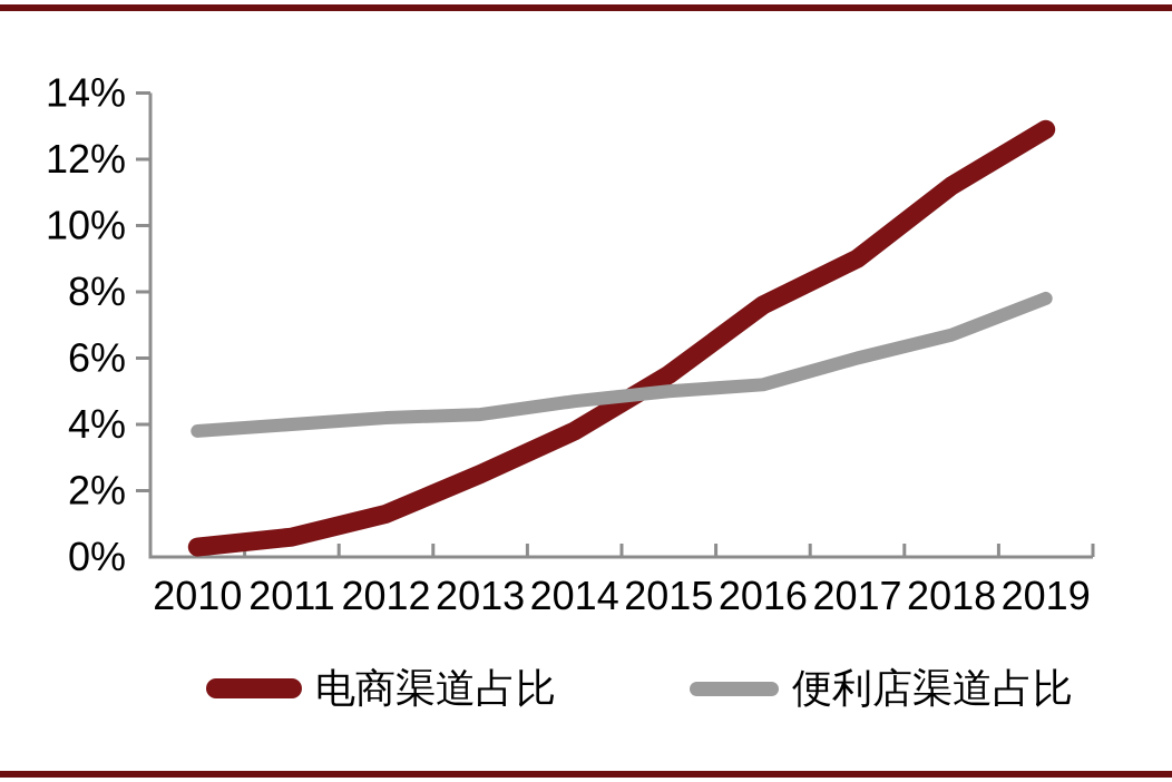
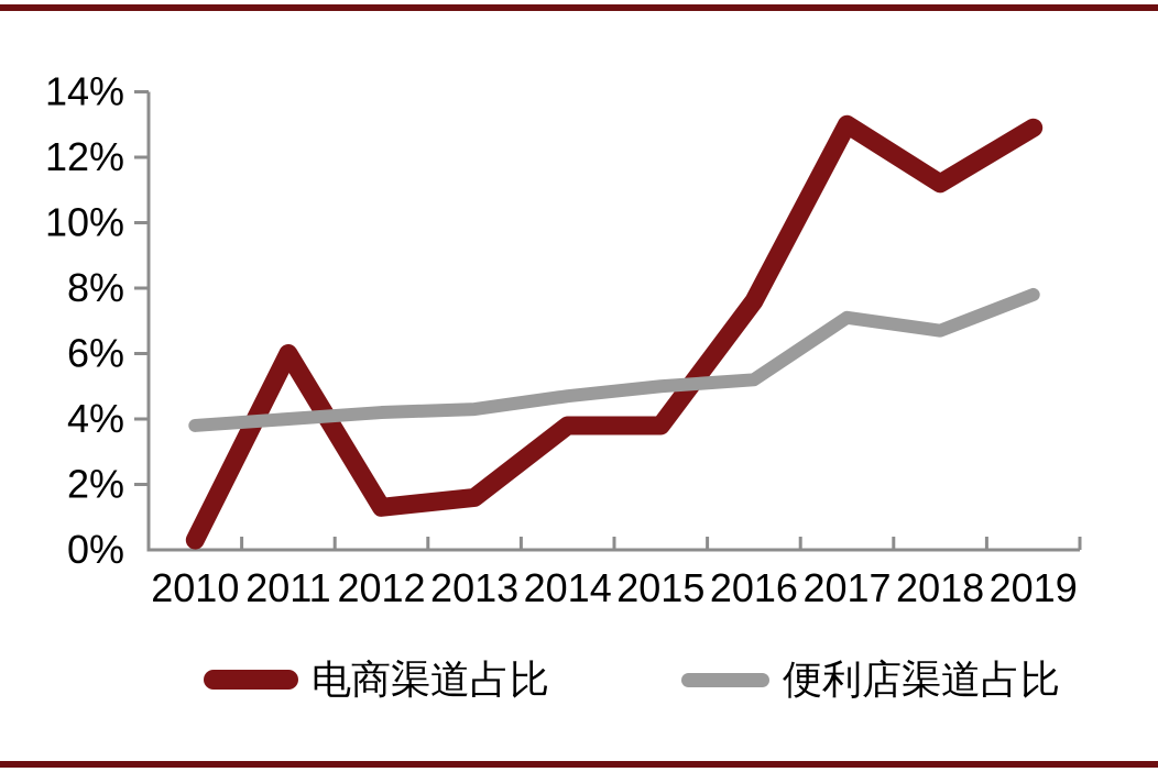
电商渠道占比/2011: 0.6% -> 6.0%
电商渠道占比/2013: 2.5% -> 1.6%
电商渠道占比/2015: 5.5% -> 3.8%
电商渠道占比/2017: 9.0% -> 13.0%
便利店渠道占比/2017: 6.0% -> 7.1%
